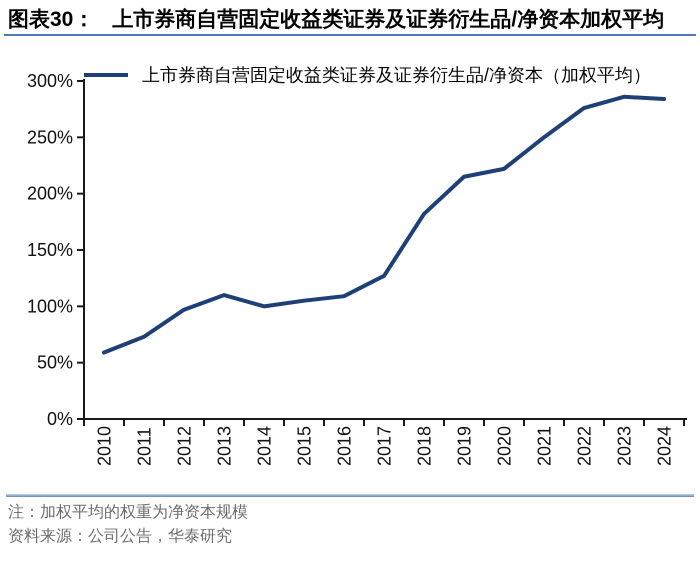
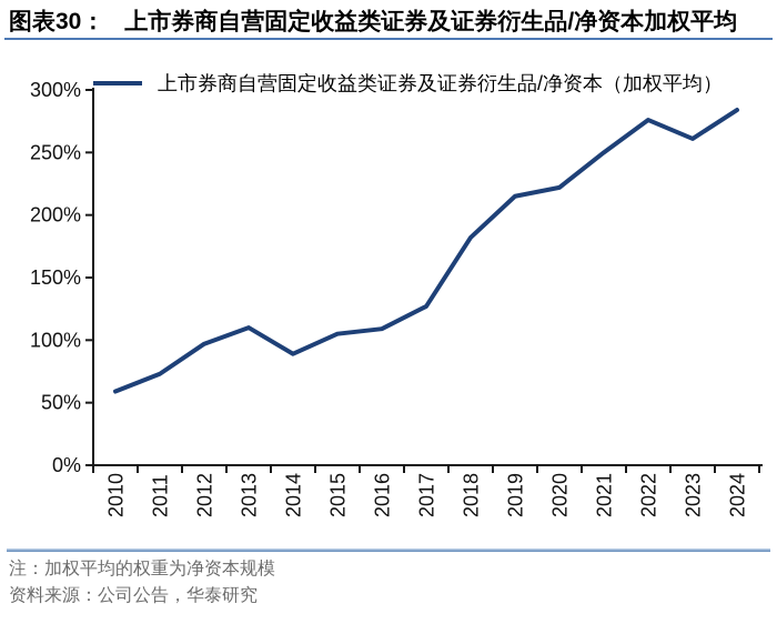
2014: 100% -> 89%
2023: 286% -> 261%
